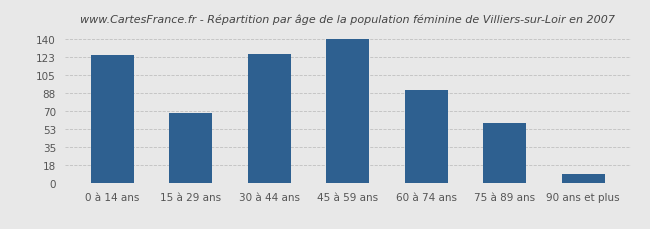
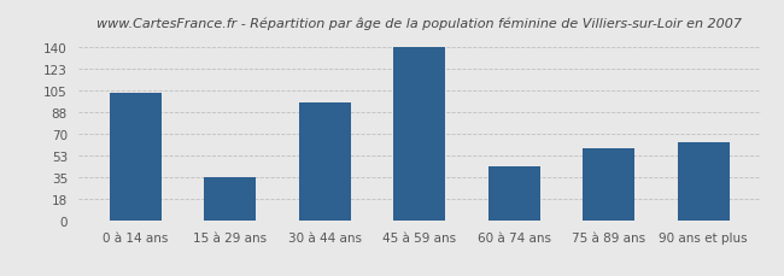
0 à 14 ans: 125 -> 103
15 à 29 ans: 68 -> 35
30 à 44 ans: 126 -> 95
60 à 74 ans: 91 -> 44
90 ans et plus: 9 -> 63
